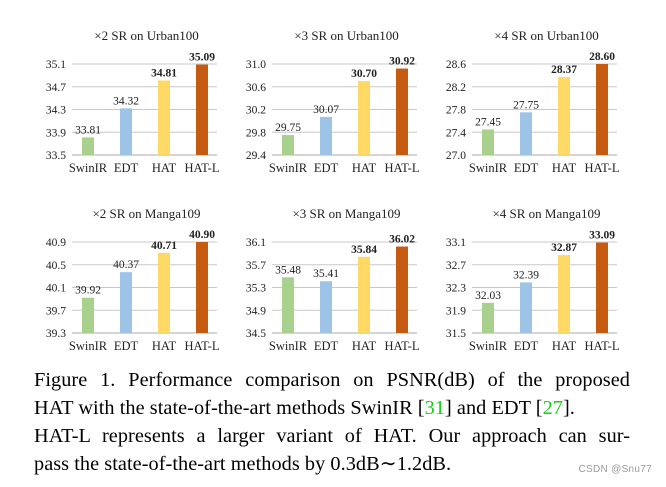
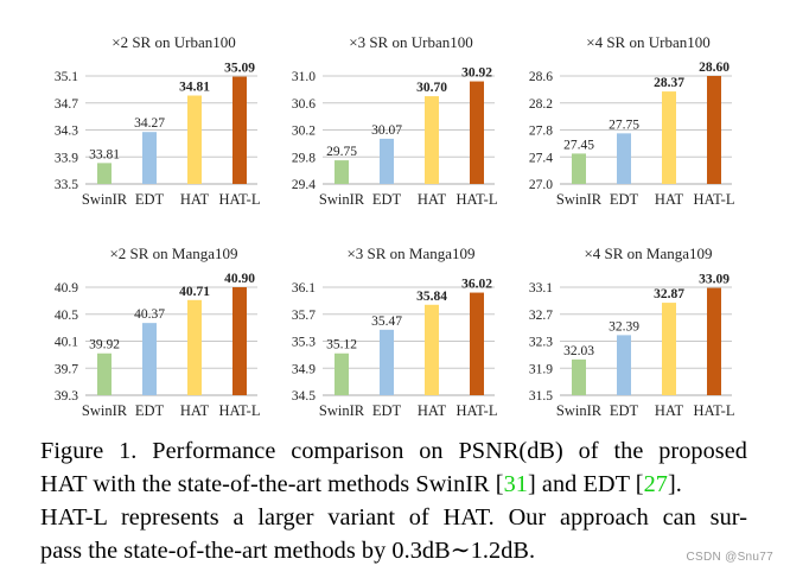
×2 SR on Urban100/EDT: 34.32 -> 34.27
×3 SR on Manga109/SwinIR: 35.48 -> 35.12
×3 SR on Manga109/EDT: 35.41 -> 35.47
